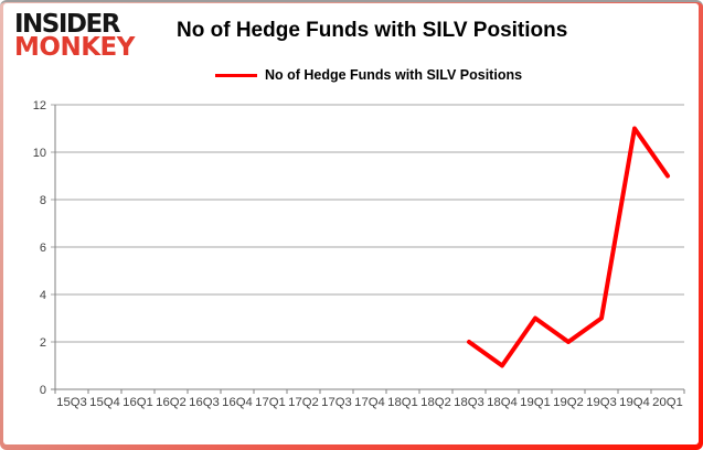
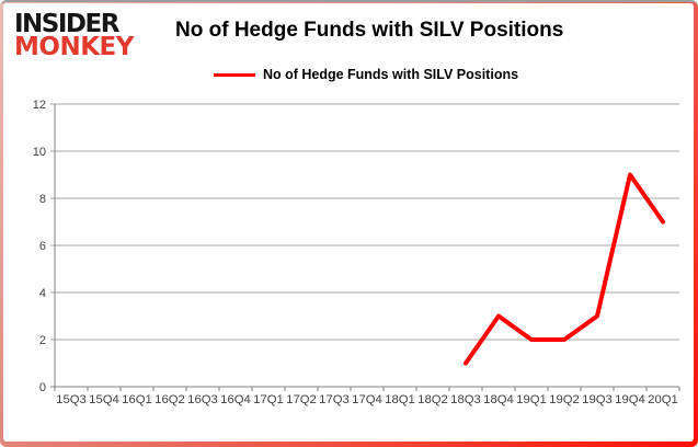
18Q3: 2 -> 1
18Q4: 1 -> 3
19Q1: 3 -> 2
19Q4: 11 -> 9
20Q1: 9 -> 7
